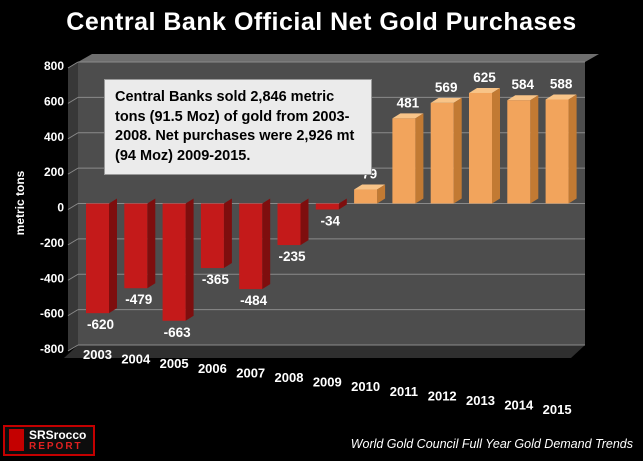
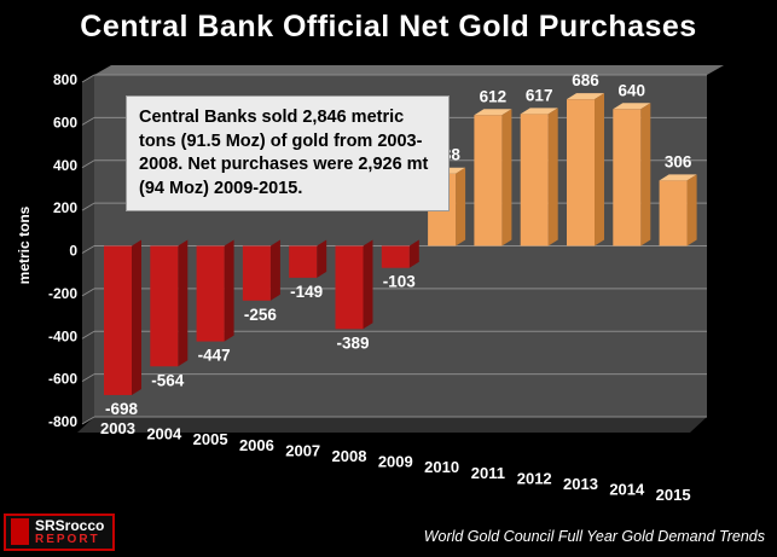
2003: -620 -> -698
2004: -479 -> -564
2005: -663 -> -447
2006: -365 -> -256
2007: -484 -> -149
2008: -235 -> -389
2009: -34 -> -103
2010: 79 -> 338
2011: 481 -> 612
2012: 569 -> 617
2013: 625 -> 686
2014: 584 -> 640
2015: 588 -> 306
